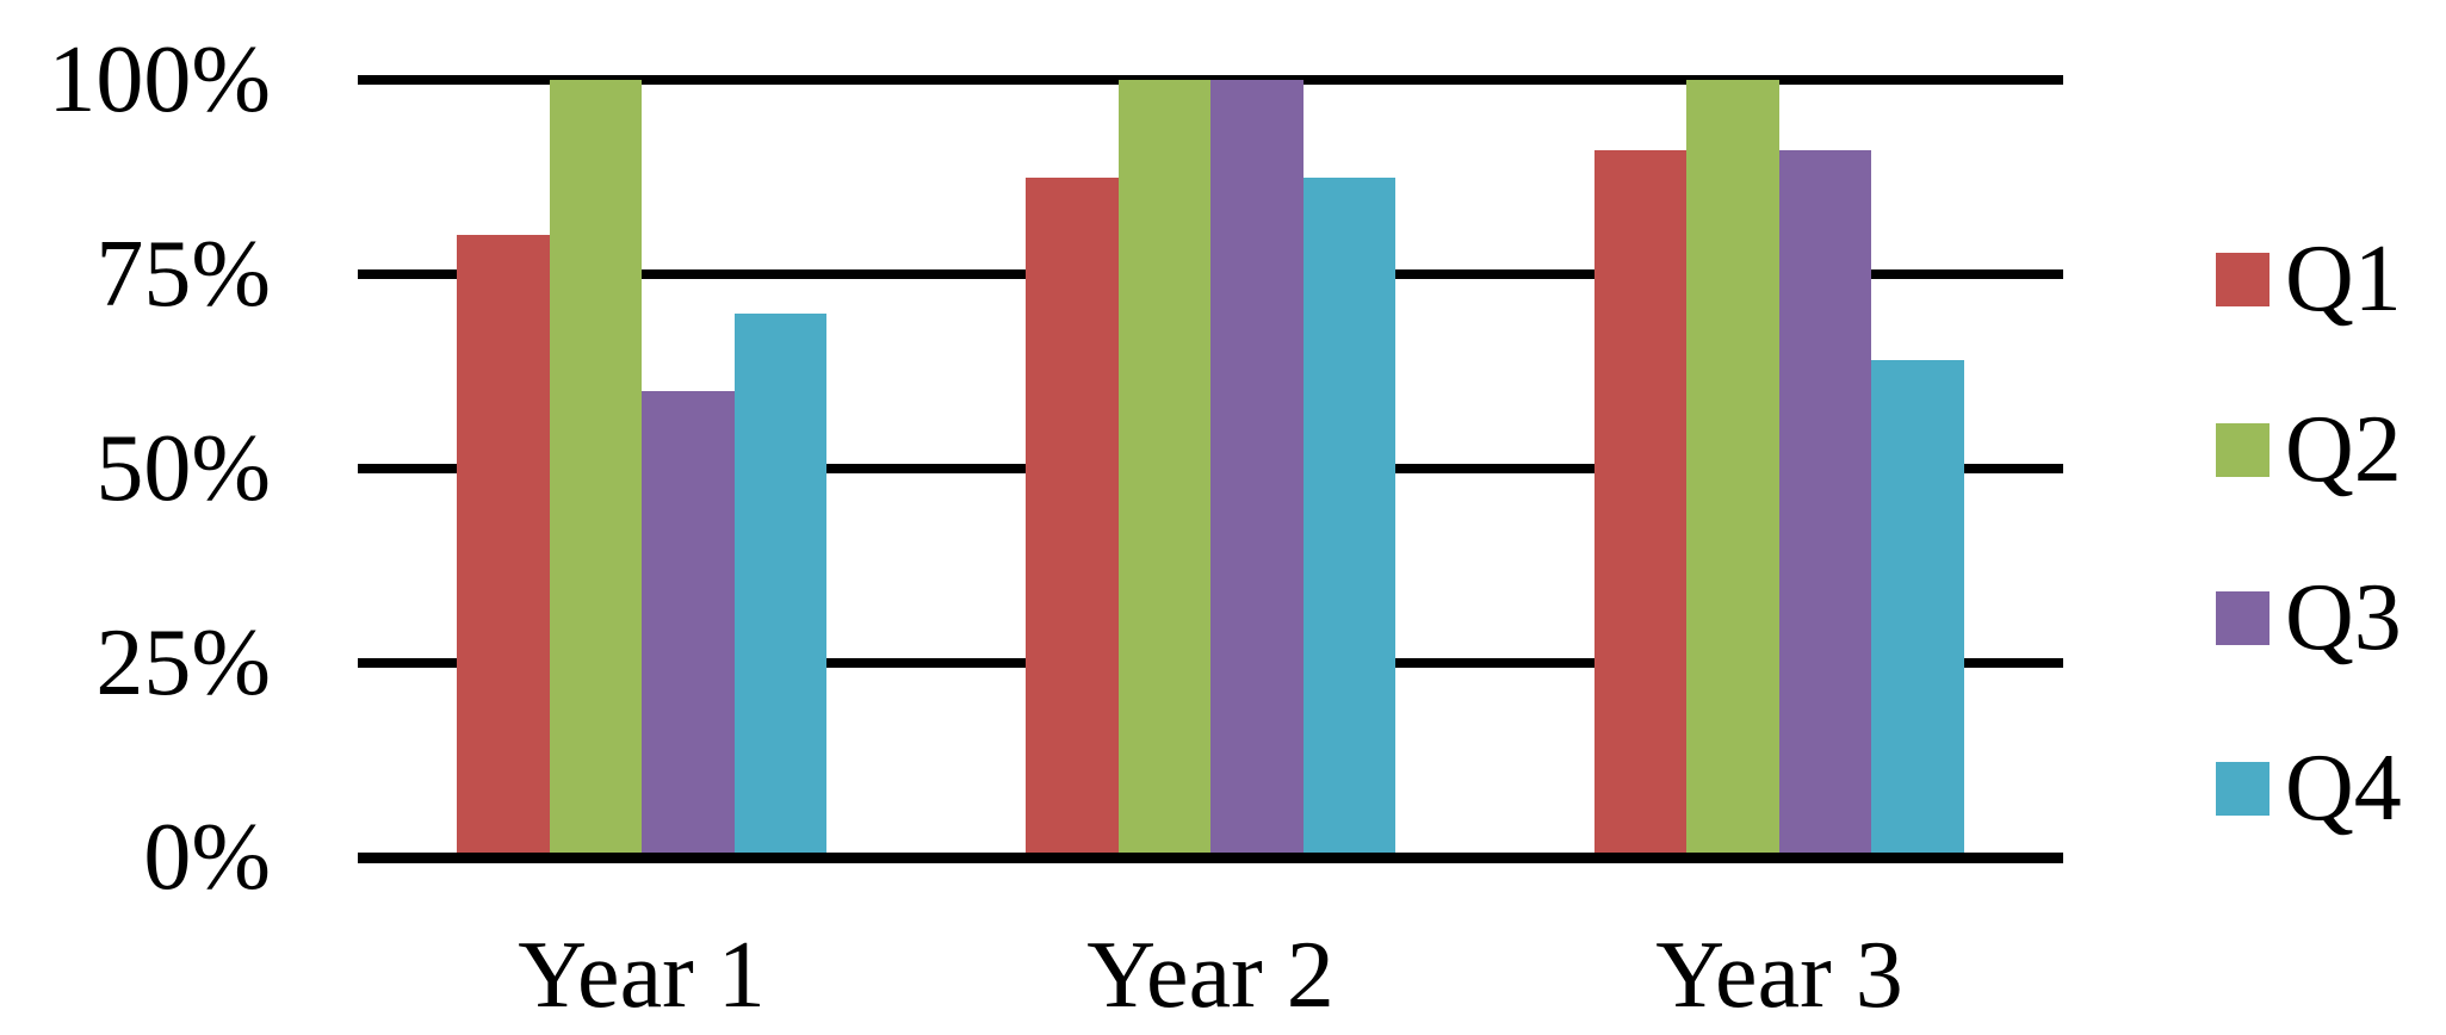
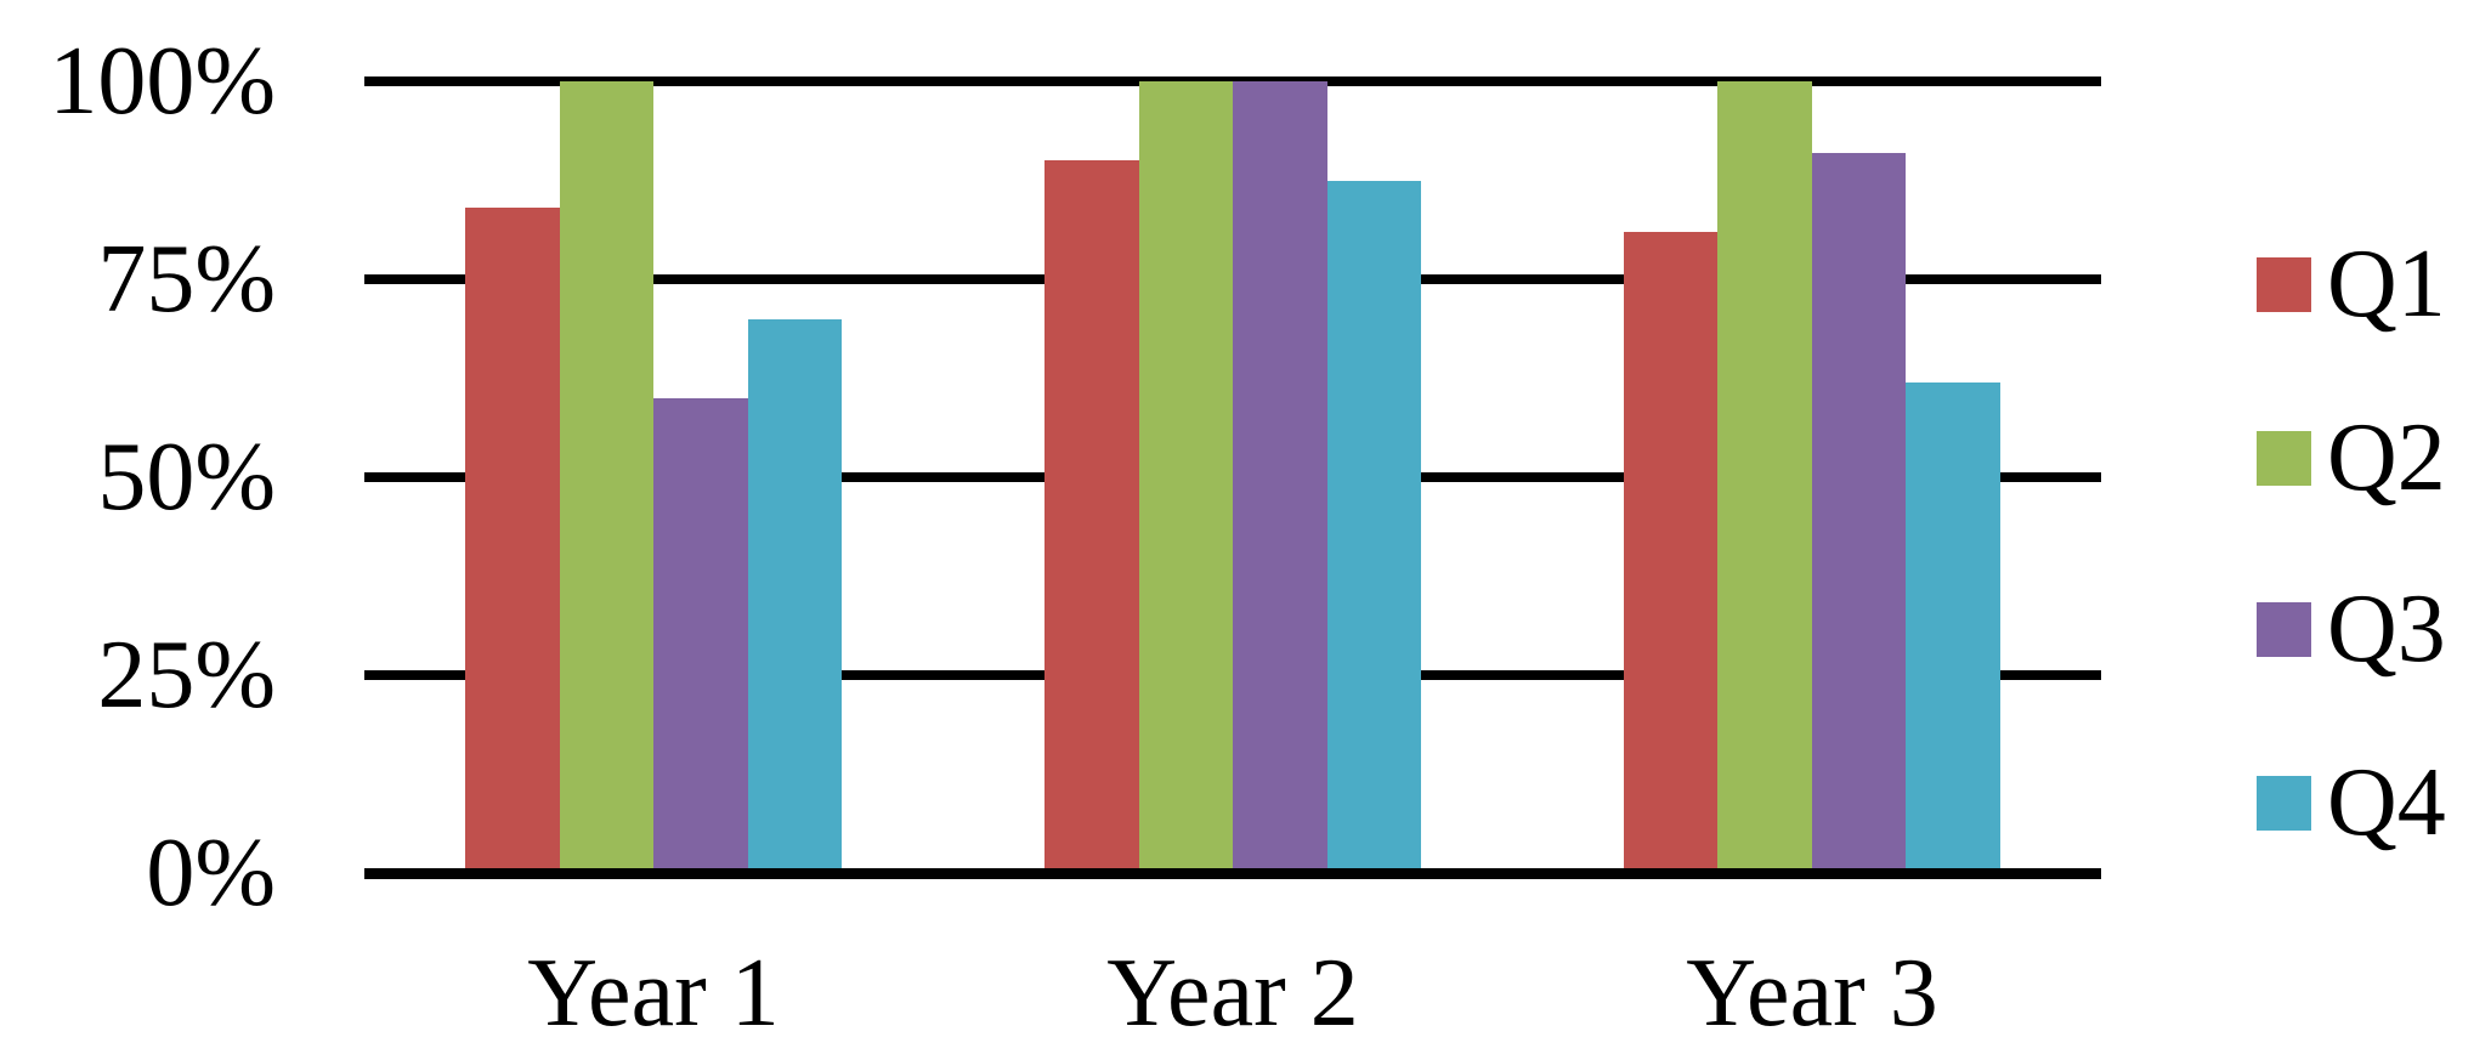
Q1/Year 1: 80% -> 84%
Q1/Year 2: 88% -> 90%
Q1/Year 3: 91% -> 81%
Q4/Year 3: 64% -> 62%
